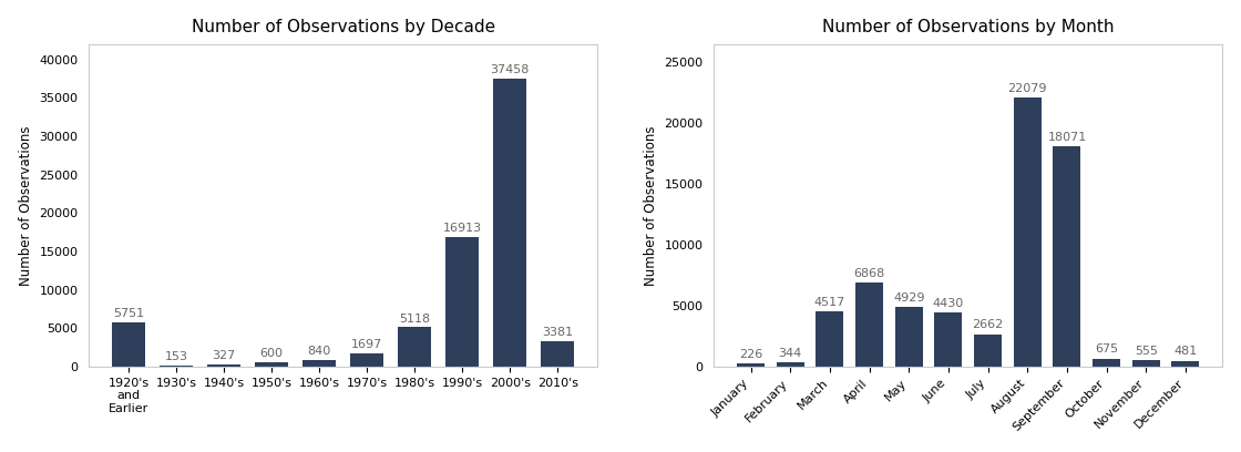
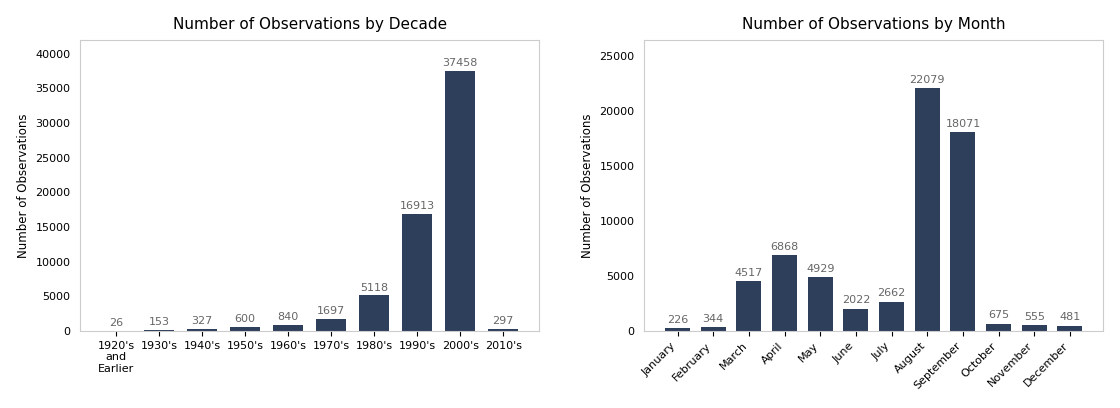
Number of Observations by Decade/1920's and Earlier: 5751 -> 26
Number of Observations by Decade/2010's: 3381 -> 297
Number of Observations by Month/June: 4430 -> 2022
